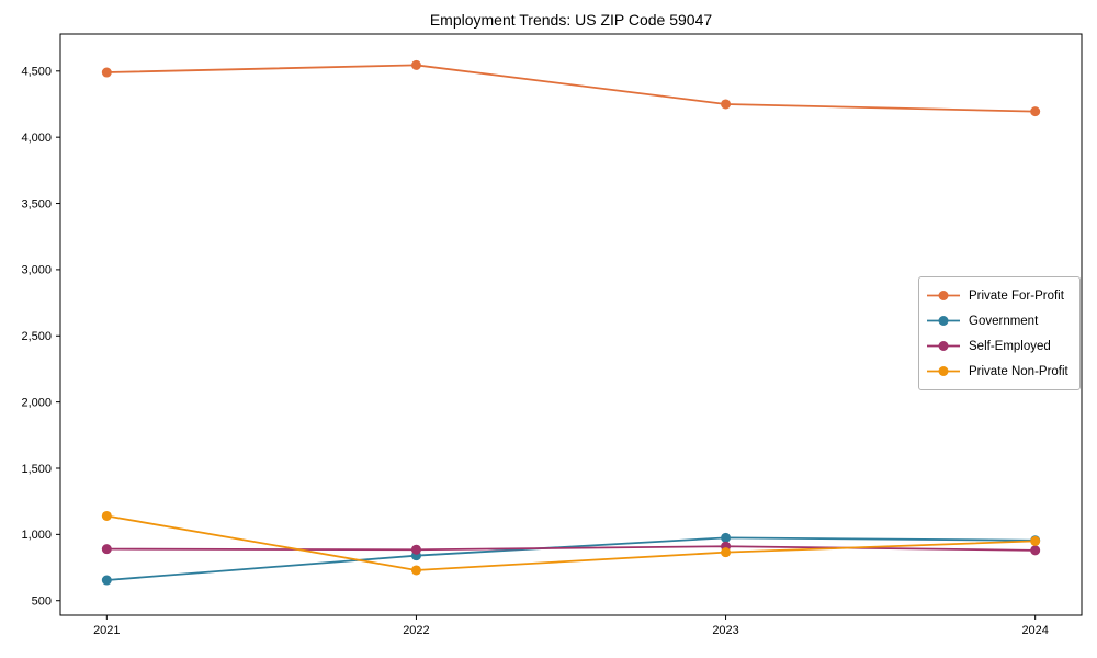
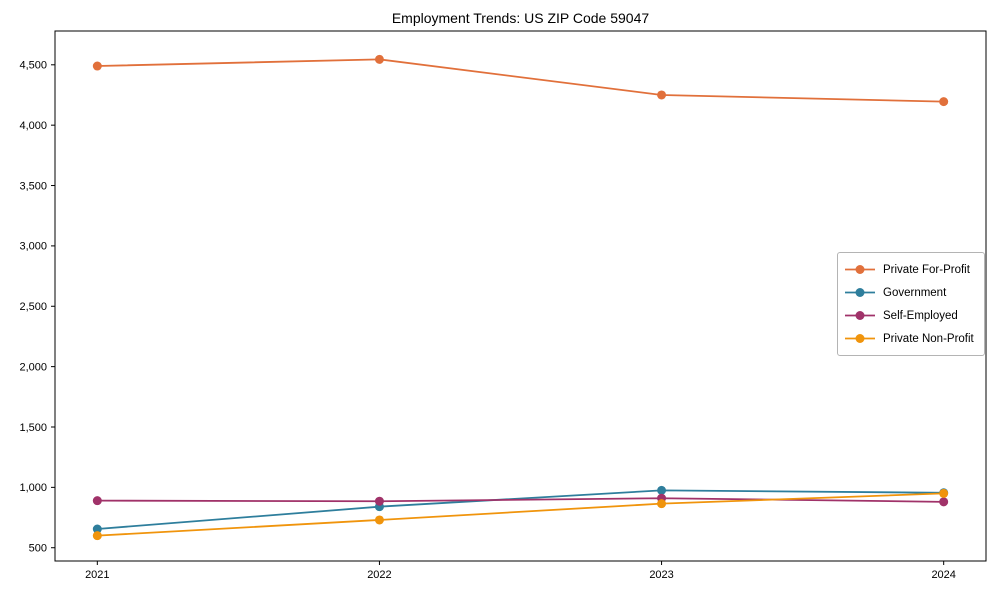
Private Non-Profit/2021: 1140 -> 600
